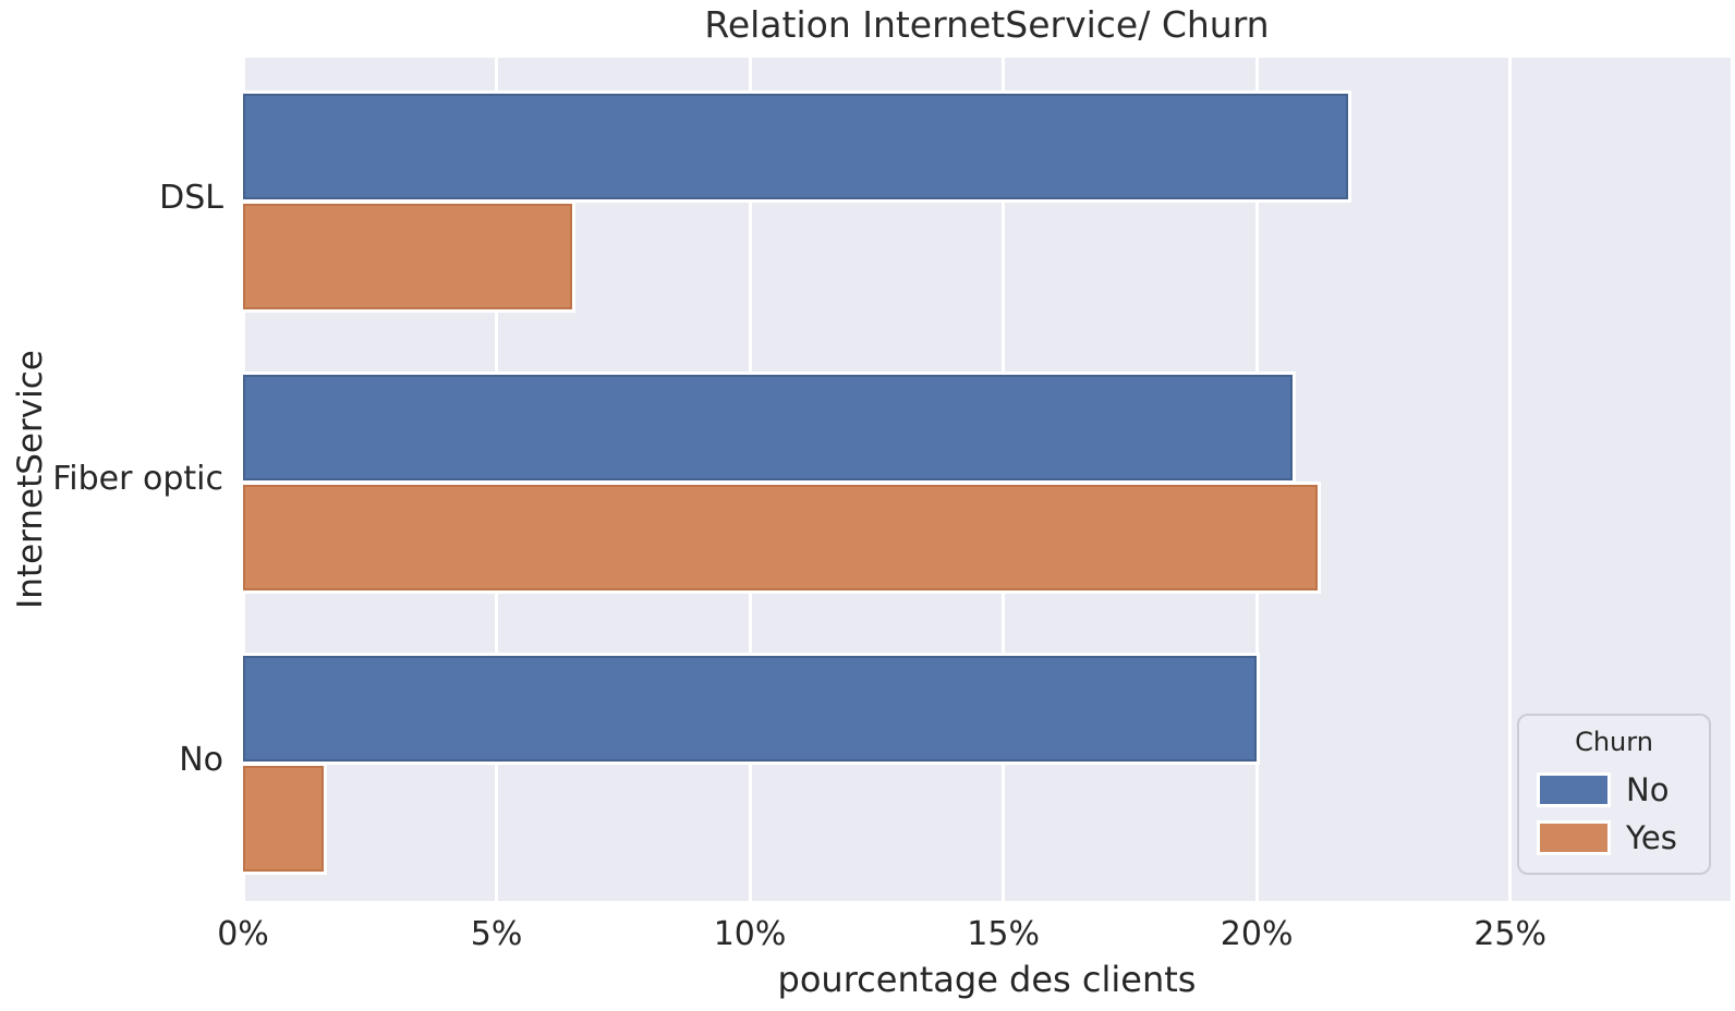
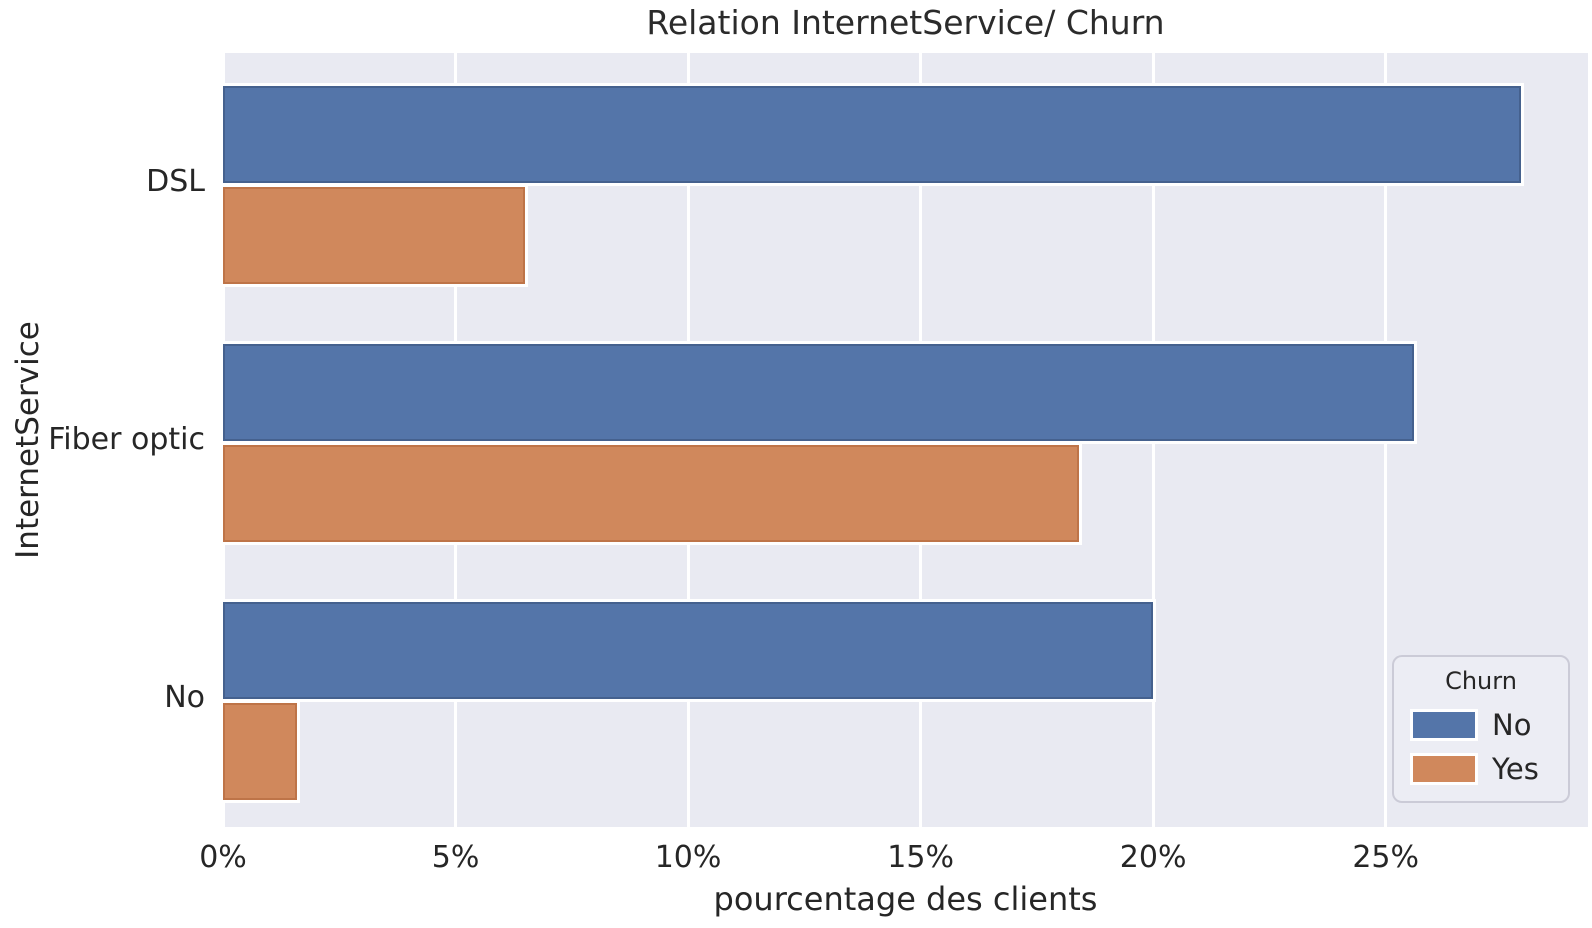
No/DSL: 21.8% -> 27.9%
No/Fiber optic: 20.7% -> 25.6%
Yes/Fiber optic: 21.2% -> 18.4%
